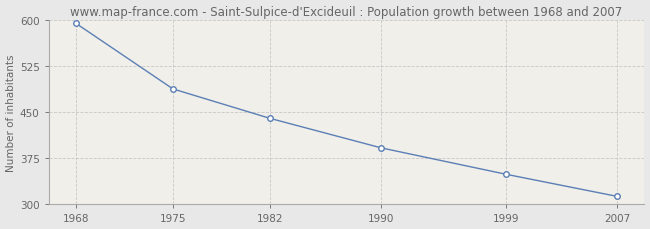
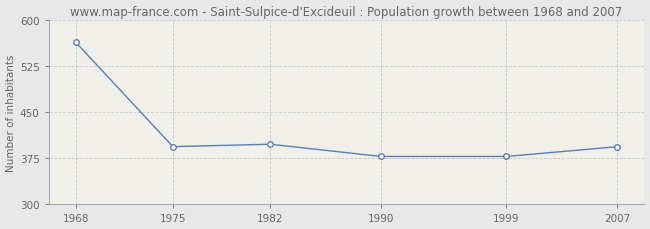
1968: 595 -> 564
1975: 488 -> 394
1982: 440 -> 398
1990: 392 -> 378
1999: 349 -> 378
2007: 313 -> 394
